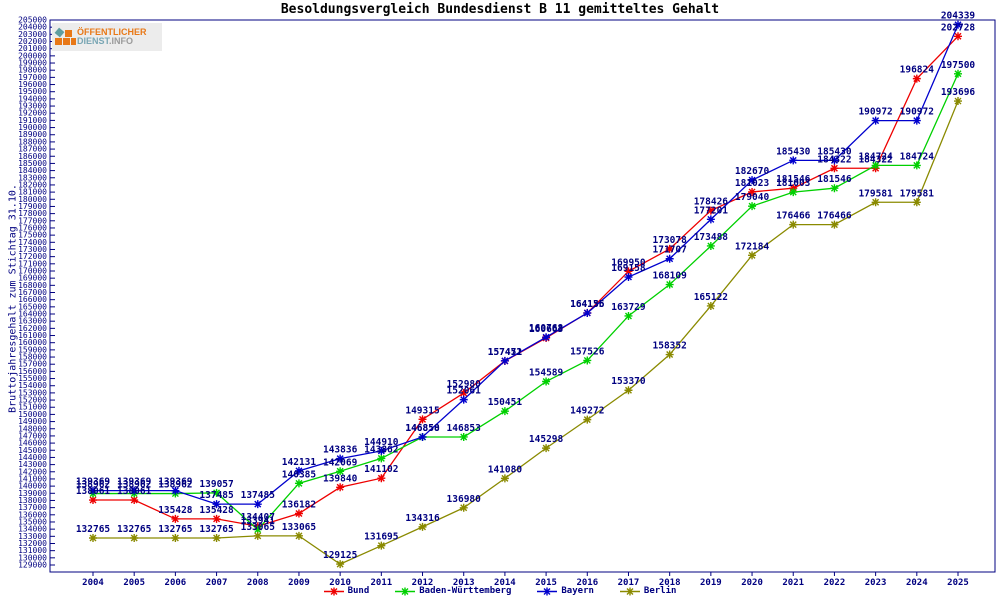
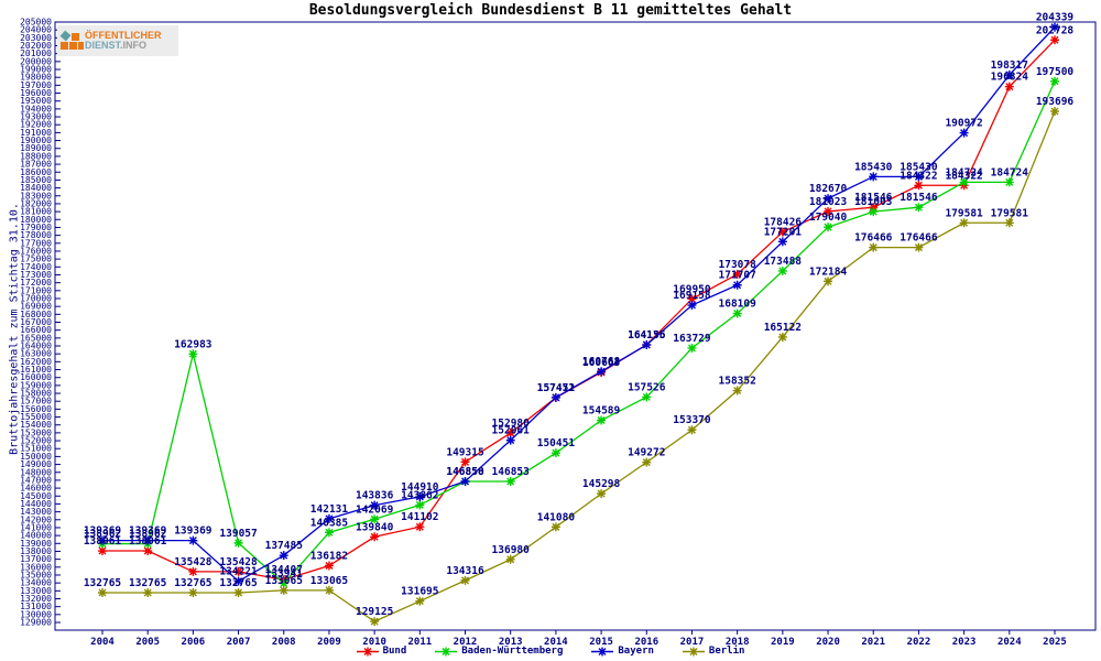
Baden-Württemberg/2006: 138962 -> 162983
Bayern/2007: 137485 -> 134221
Bayern/2024: 190972 -> 198317
